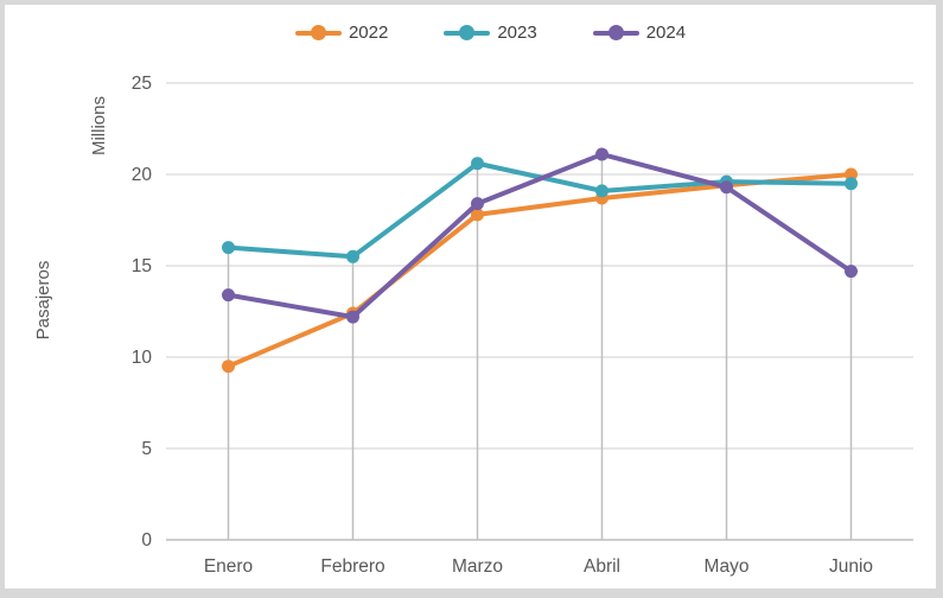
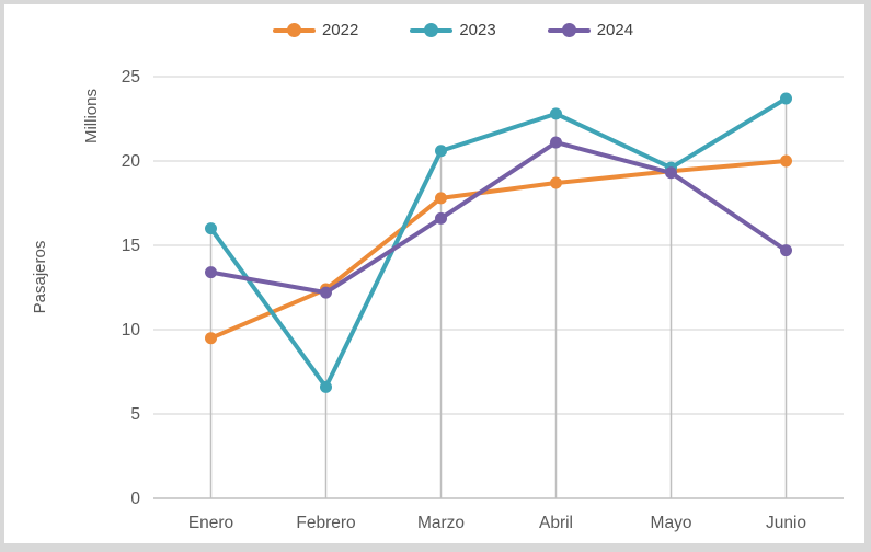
2023/Febrero: 15.5 -> 6.6
2024/Marzo: 18.4 -> 16.6
2023/Abril: 19.1 -> 22.8
2023/Junio: 19.5 -> 23.7
